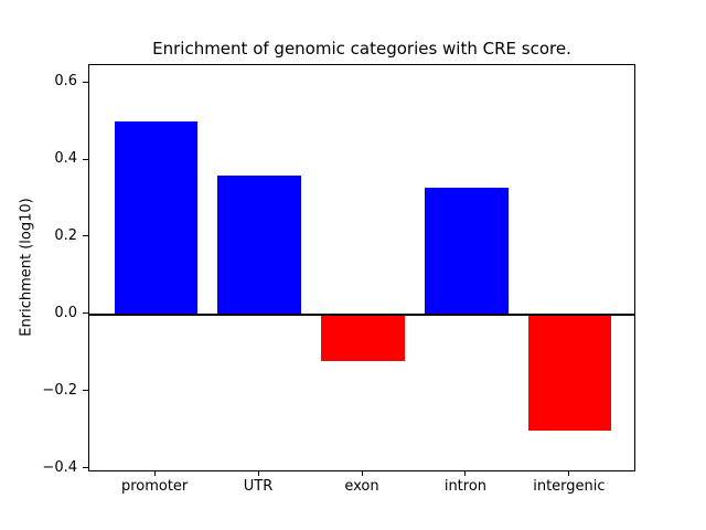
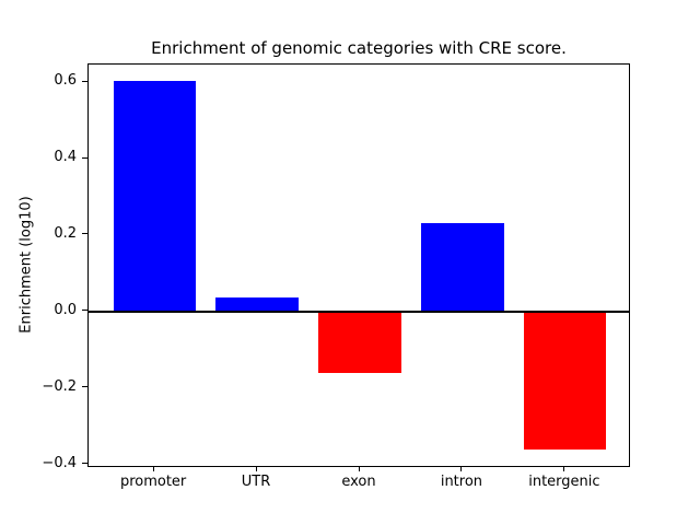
promoter: 0.50 -> 0.60
UTR: 0.36 -> 0.04
exon: -0.12 -> -0.16
intron: 0.33 -> 0.23
intergenic: -0.30 -> -0.36
